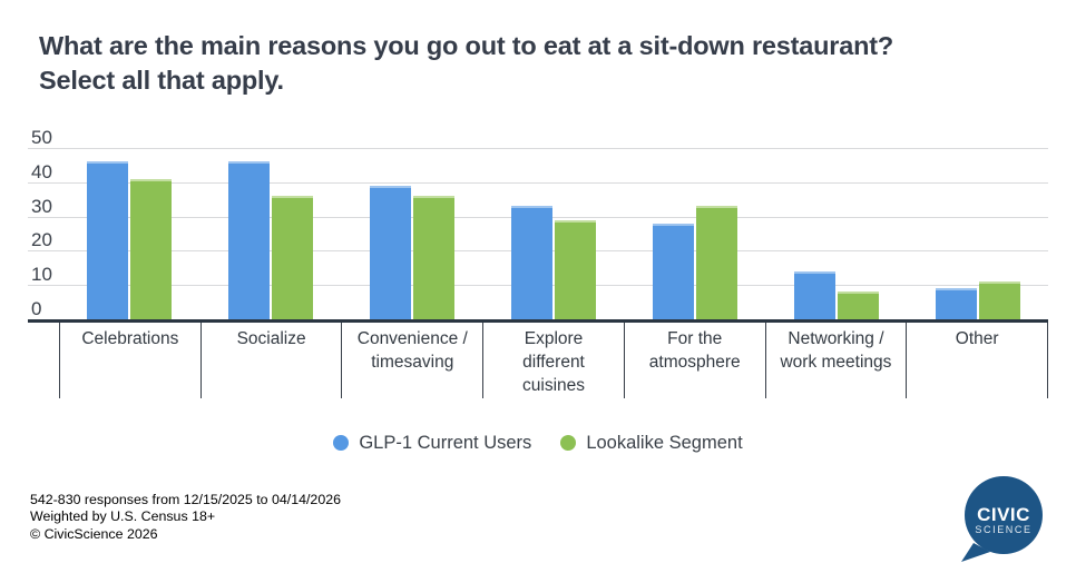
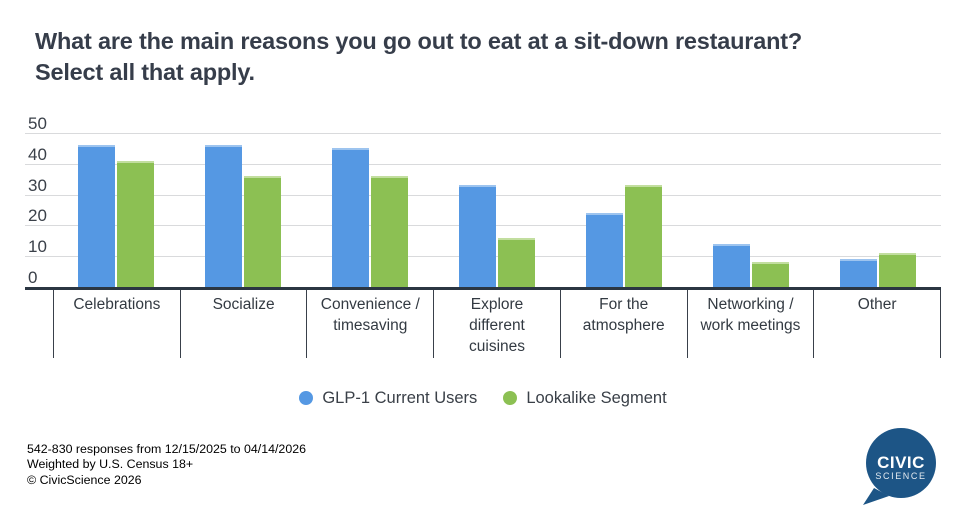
GLP-1 Current Users/Convenience / timesaving: 39 -> 45
Lookalike Segment/Explore different cuisines: 29 -> 16
GLP-1 Current Users/For the atmosphere: 28 -> 24
